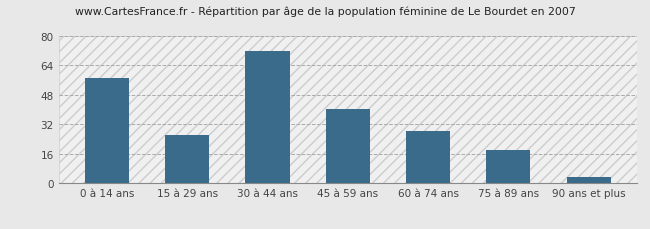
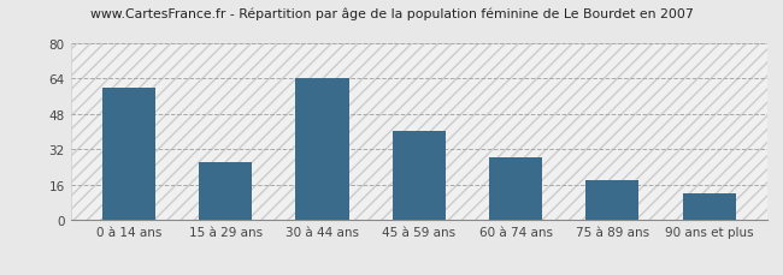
0 à 14 ans: 57 -> 60
30 à 44 ans: 72 -> 64
90 ans et plus: 3 -> 12
